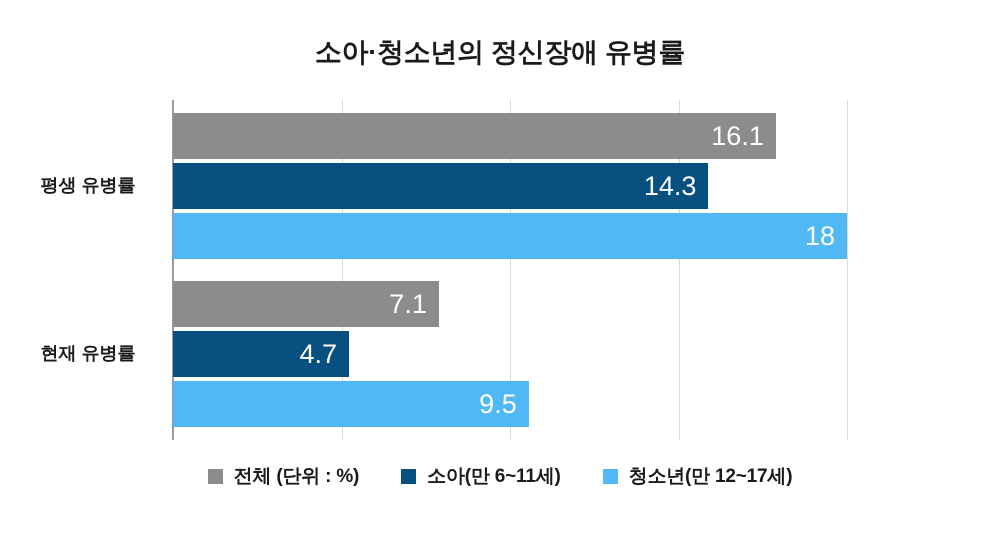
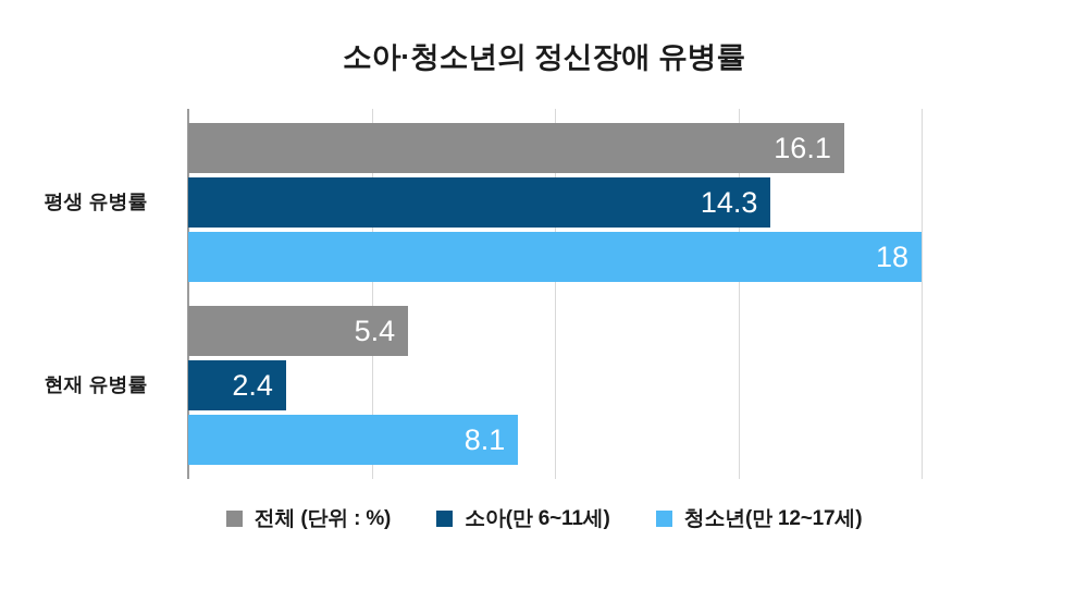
전체 (단위 : %)/현재 유병률: 7.1 -> 5.4
소아(만 6~11세)/현재 유병률: 4.7 -> 2.4
청소년(만 12~17세)/현재 유병률: 9.5 -> 8.1
